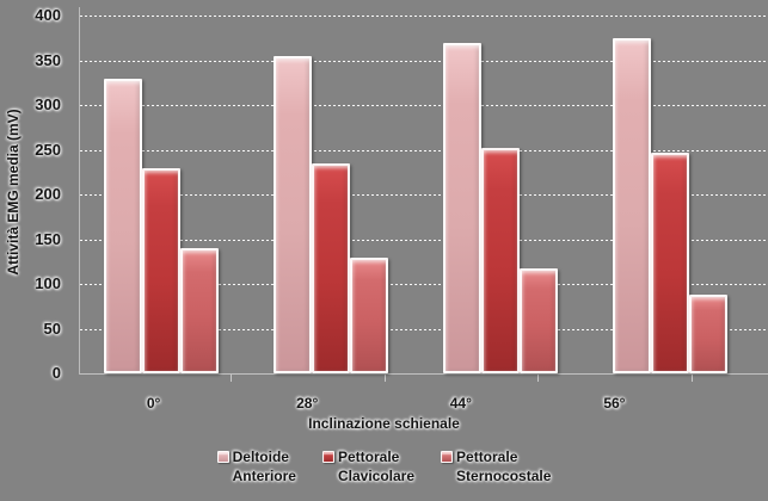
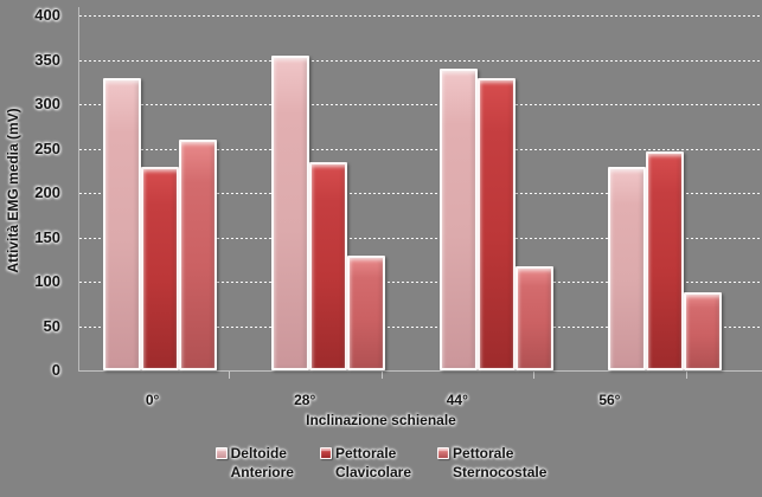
Pettorale Sternocostale/0°: 140 -> 260
Deltoide Anteriore/44°: 370 -> 340
Pettorale Clavicolare/44°: 250 -> 330
Deltoide Anteriore/56°: 380 -> 230
